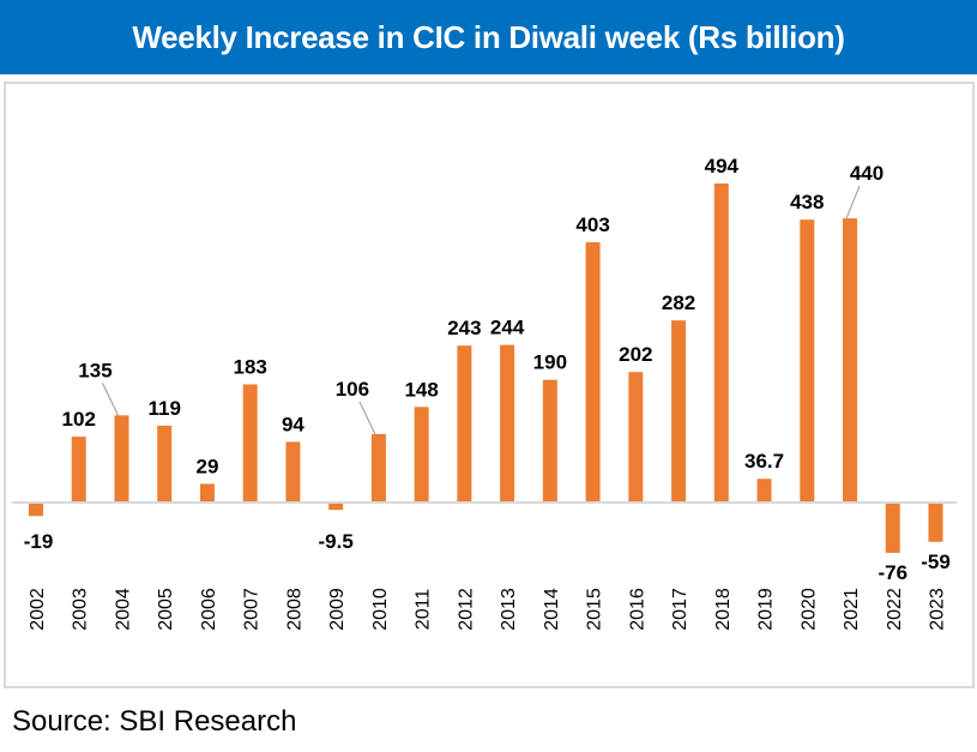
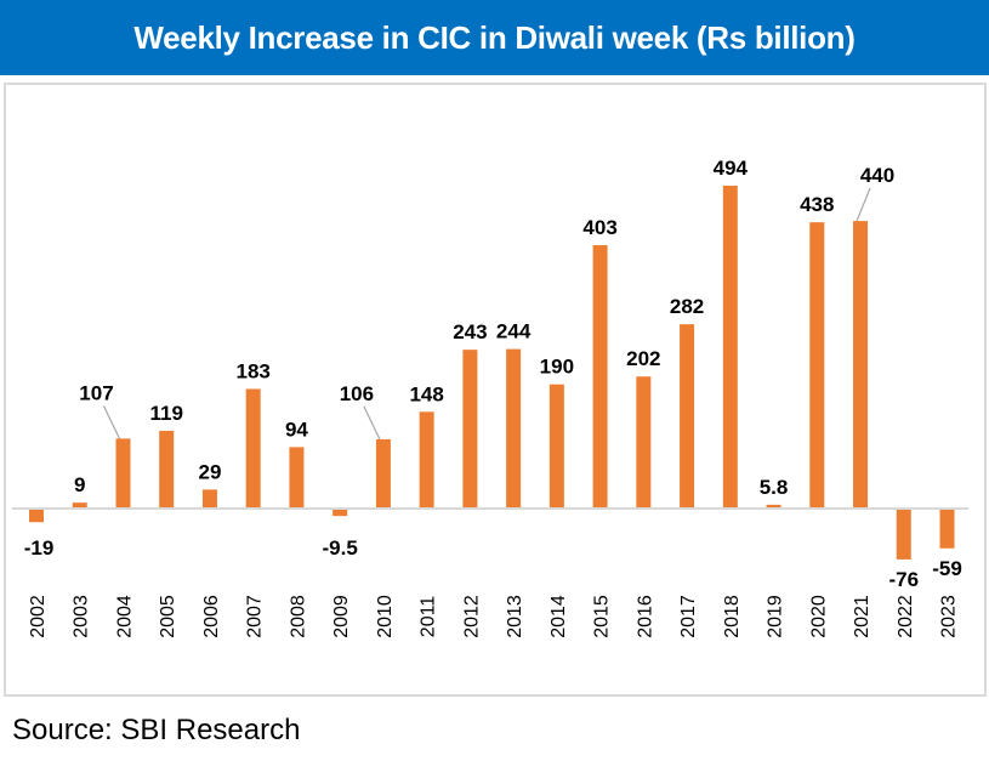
2003: 102 -> 9
2004: 135 -> 107
2019: 36.7 -> 5.8
